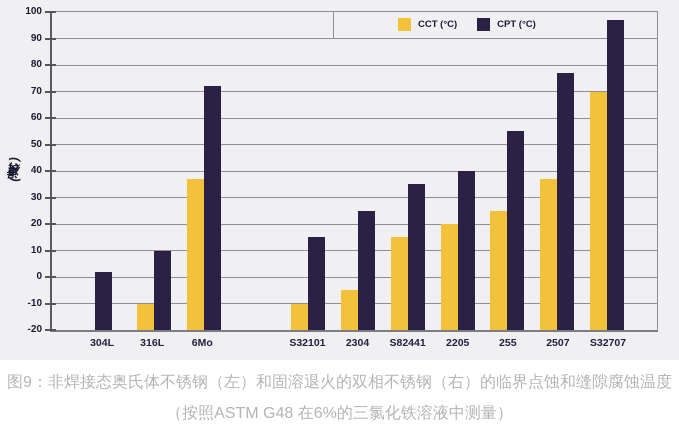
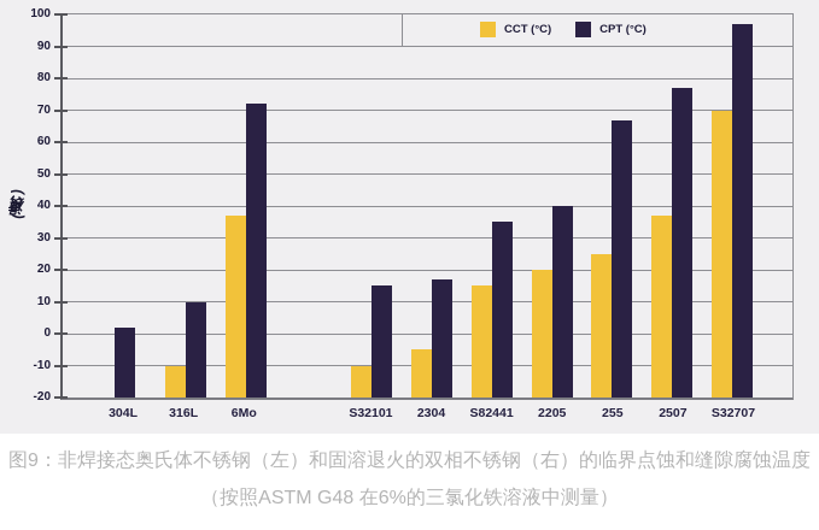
CPT (°C)/2304: 25 -> 17
CPT (°C)/255: 55 -> 67
